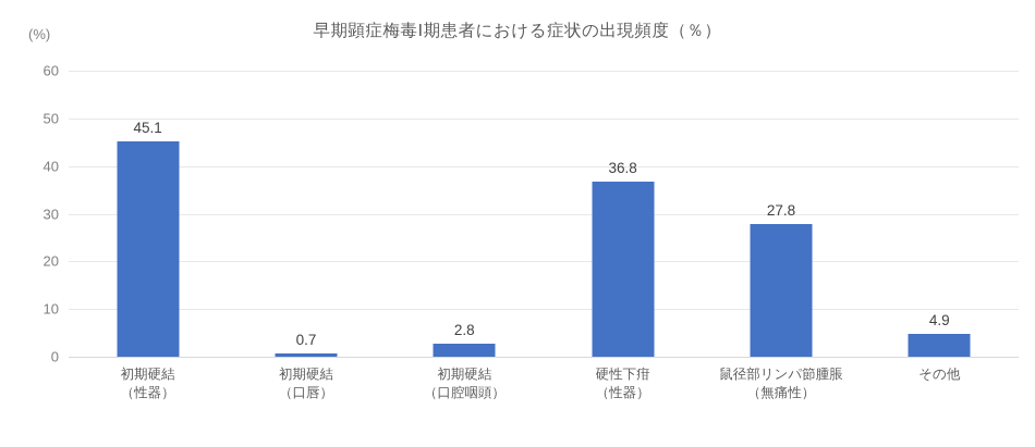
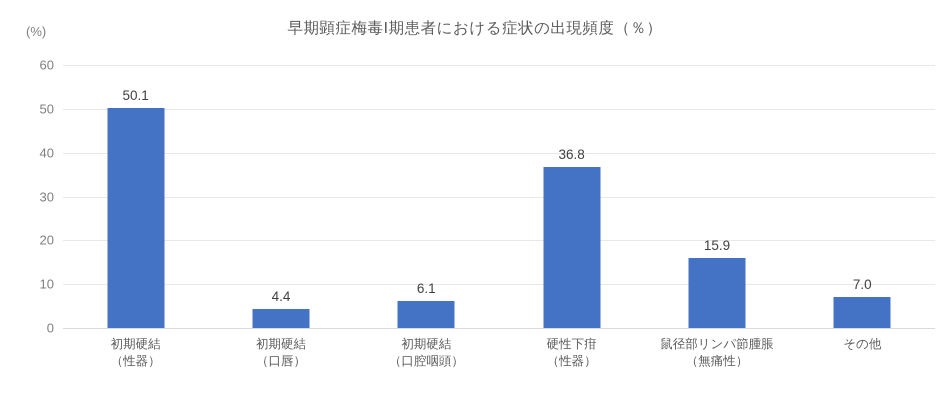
初期硬結（性器）: 45.1 -> 50.1
初期硬結（口唇）: 0.7 -> 4.4
初期硬結（口腔咽頭）: 2.8 -> 6.1
鼠径部リンパ節腫脹（無痛性）: 27.8 -> 15.9
その他: 4.9 -> 7.0
